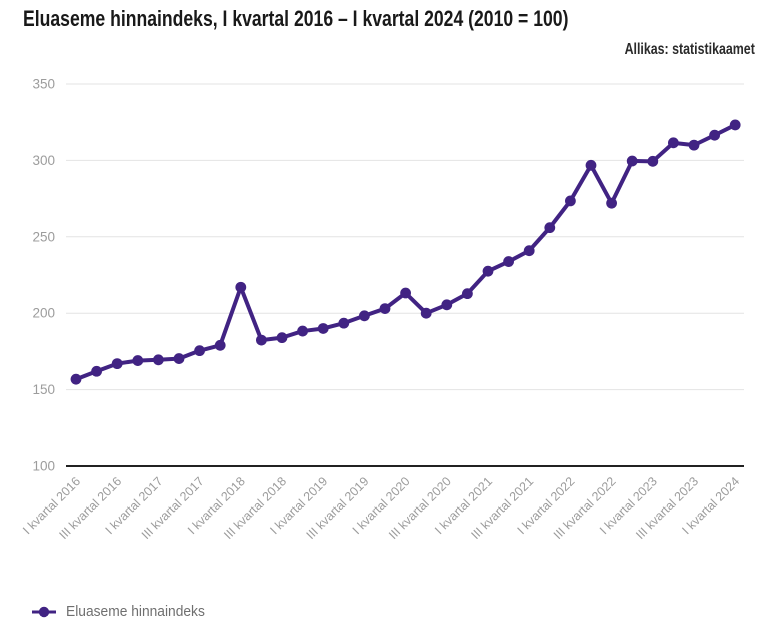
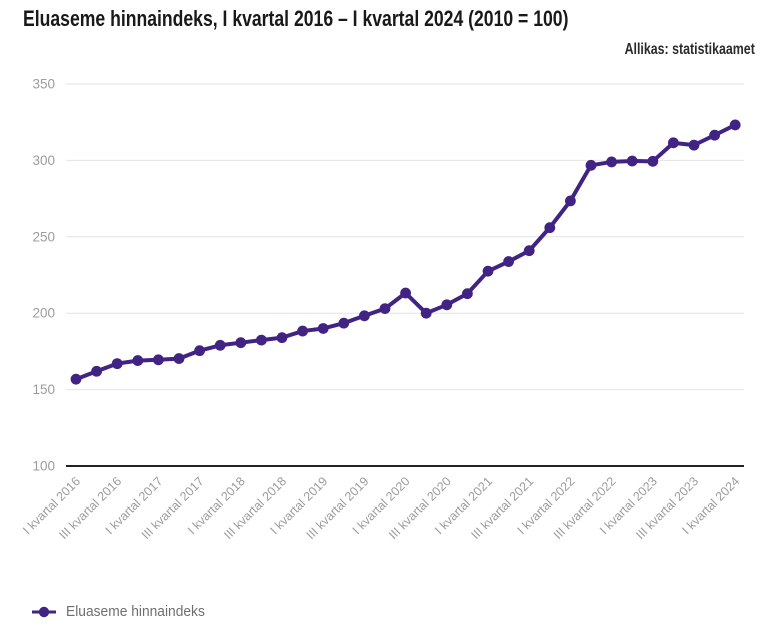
I kvartal 2018: 217 -> 181
III kvartal 2022: 272 -> 299
